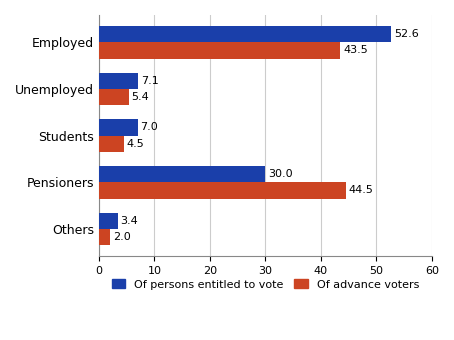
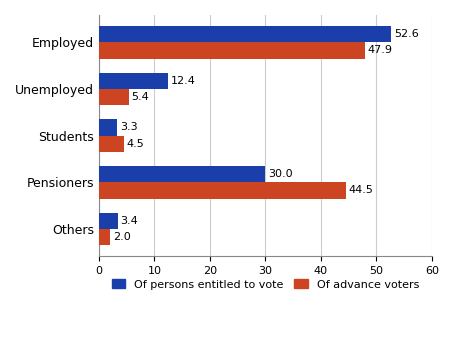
Of advance voters/Employed: 43.5 -> 47.9
Of persons entitled to vote/Unemployed: 7.1 -> 12.4
Of persons entitled to vote/Students: 7.0 -> 3.3
